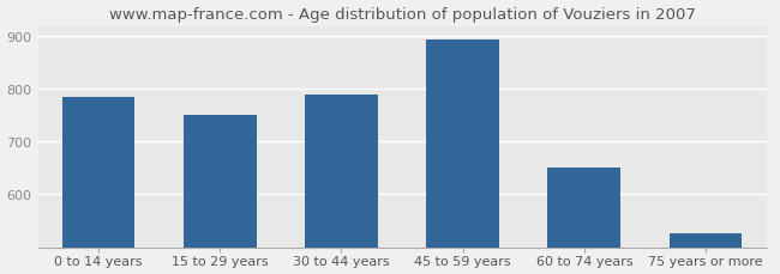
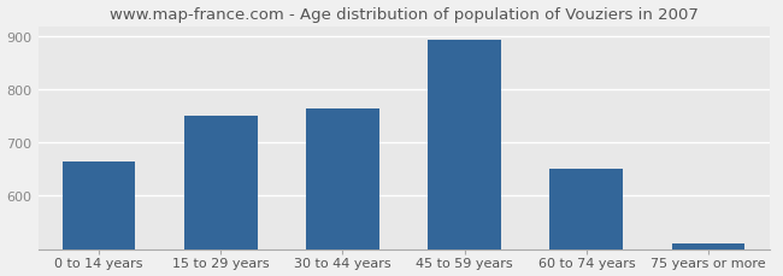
0 to 14 years: 785 -> 665
30 to 44 years: 790 -> 765
75 years or more: 525 -> 510
